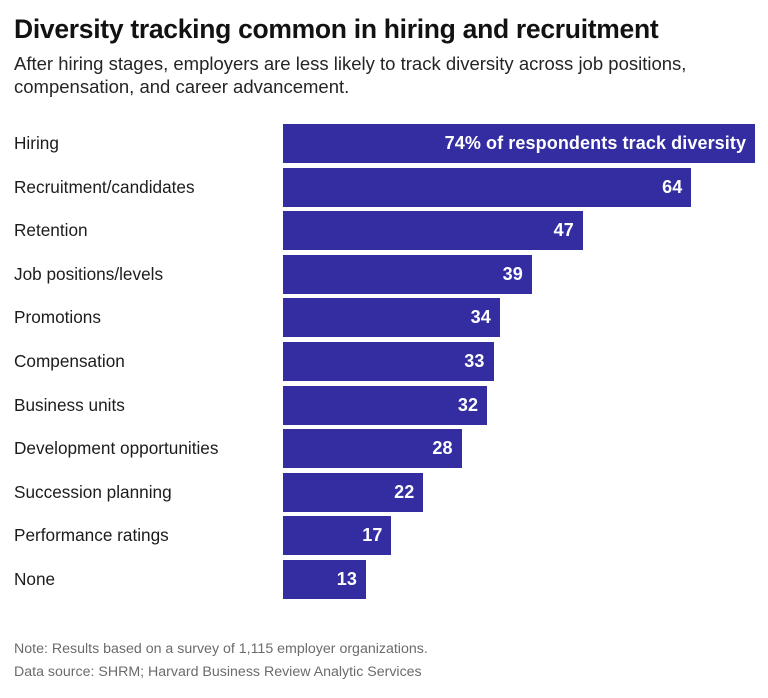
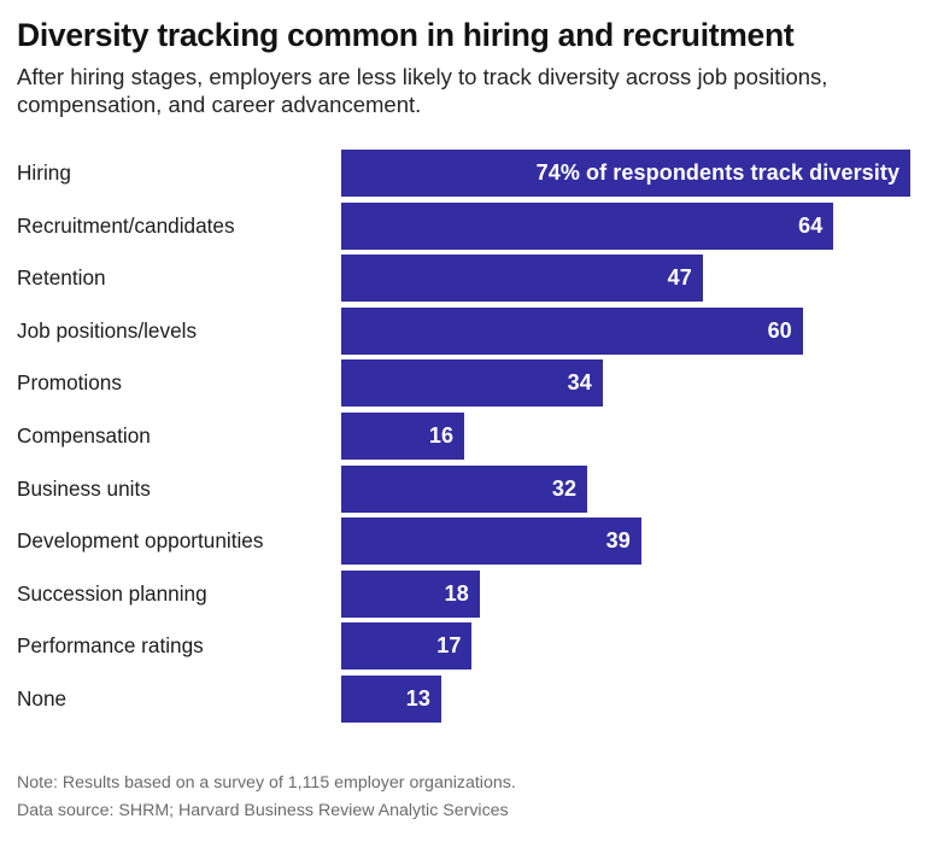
Job positions/levels: 39 -> 60
Compensation: 33 -> 16
Development opportunities: 28 -> 39
Succession planning: 22 -> 18
